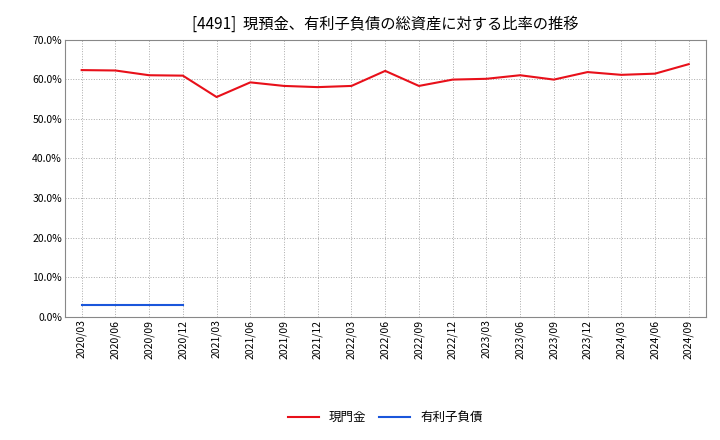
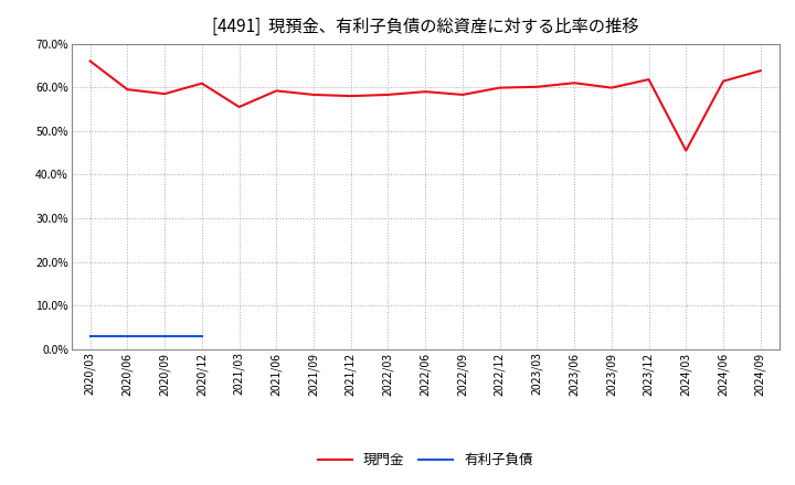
現門金/2020/03: 62.3% -> 66.0%
現門金/2020/06: 62.2% -> 59.5%
現門金/2020/09: 61.0% -> 58.5%
現門金/2022/06: 62.1% -> 59.0%
現門金/2024/03: 61.1% -> 45.5%
